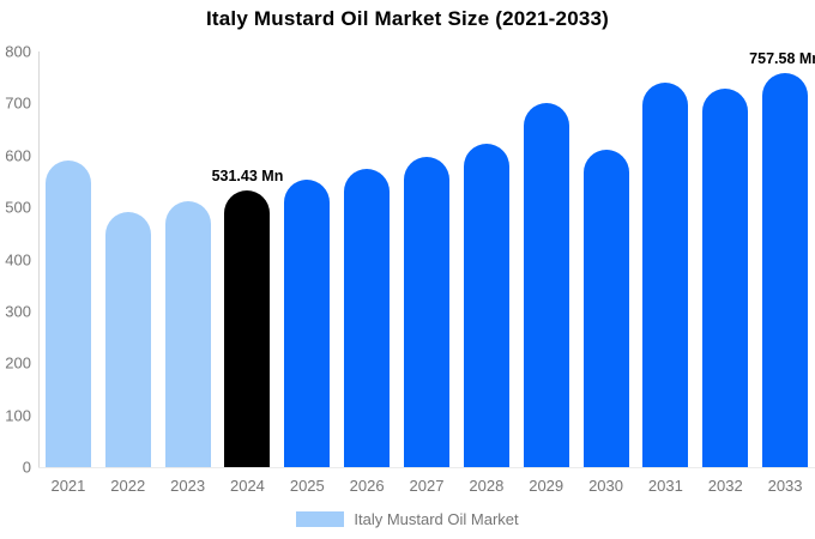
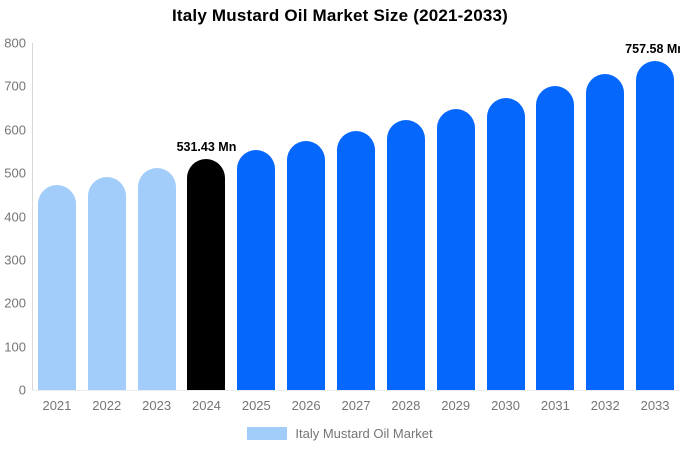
2021: 590 -> 470
2029: 700 -> 650
2030: 610 -> 670
2031: 740 -> 700
